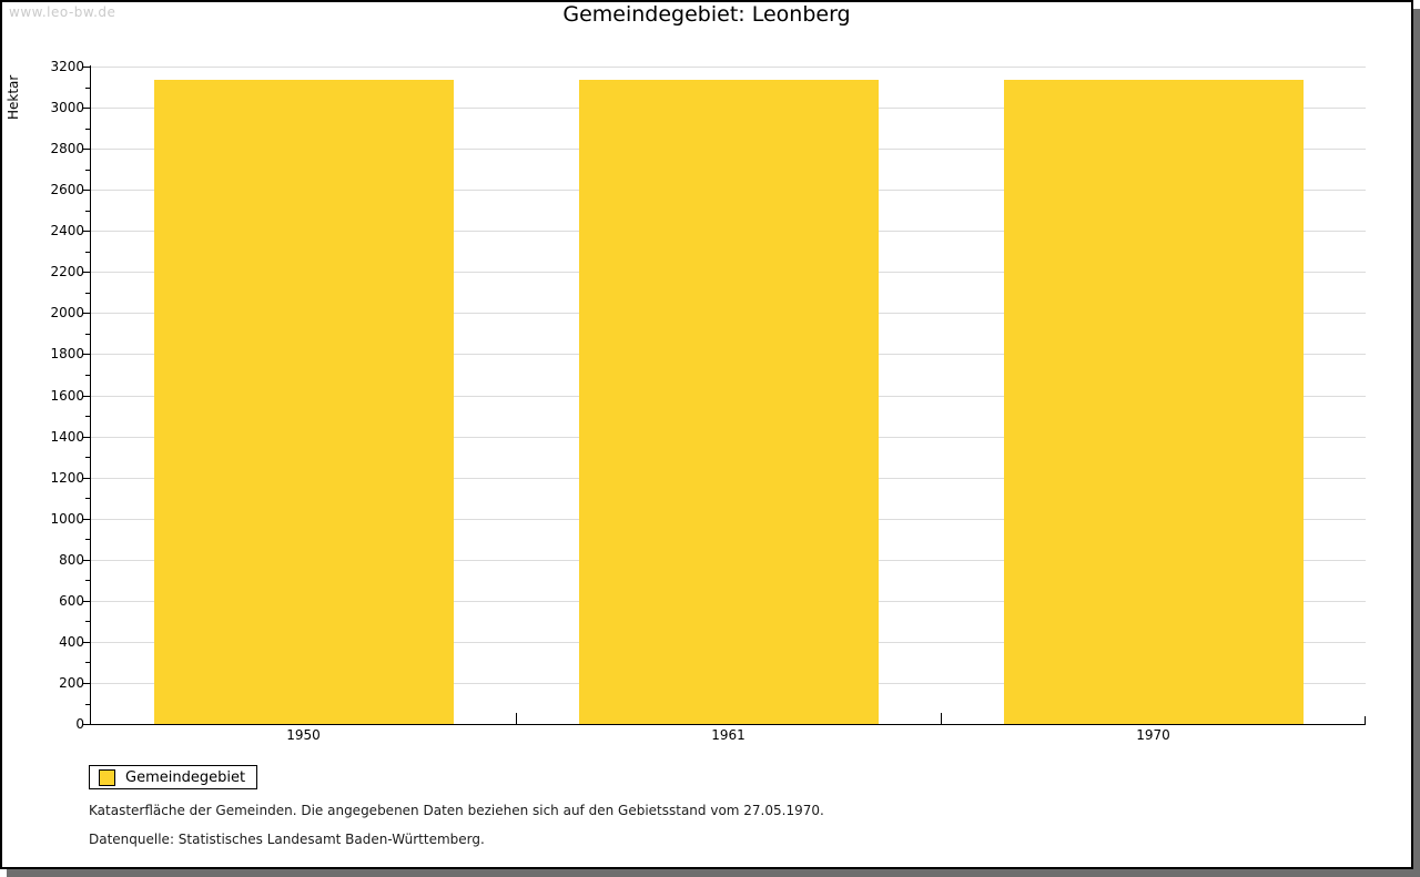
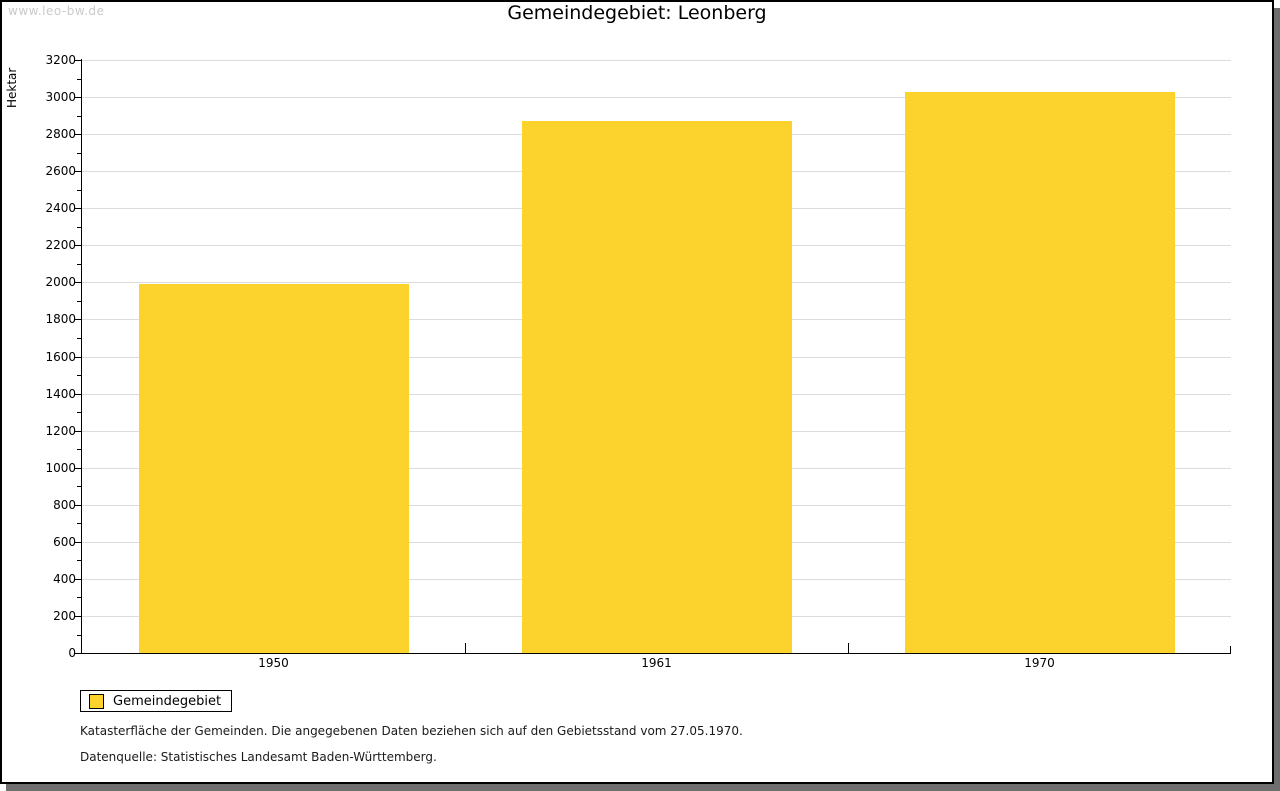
1950: 3130 -> 1990
1961: 3130 -> 2870
1970: 3130 -> 3030
